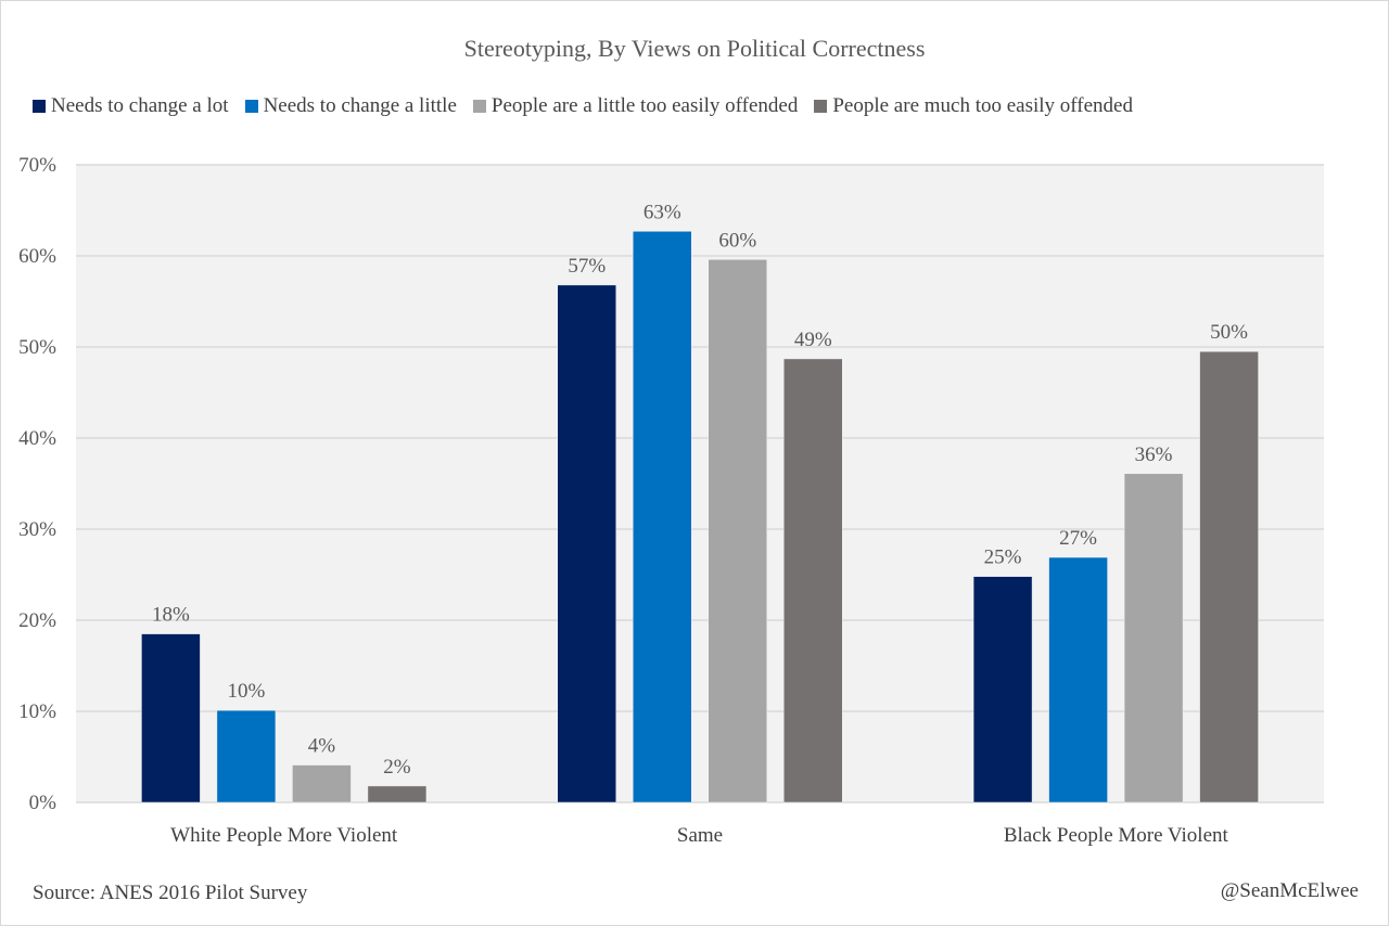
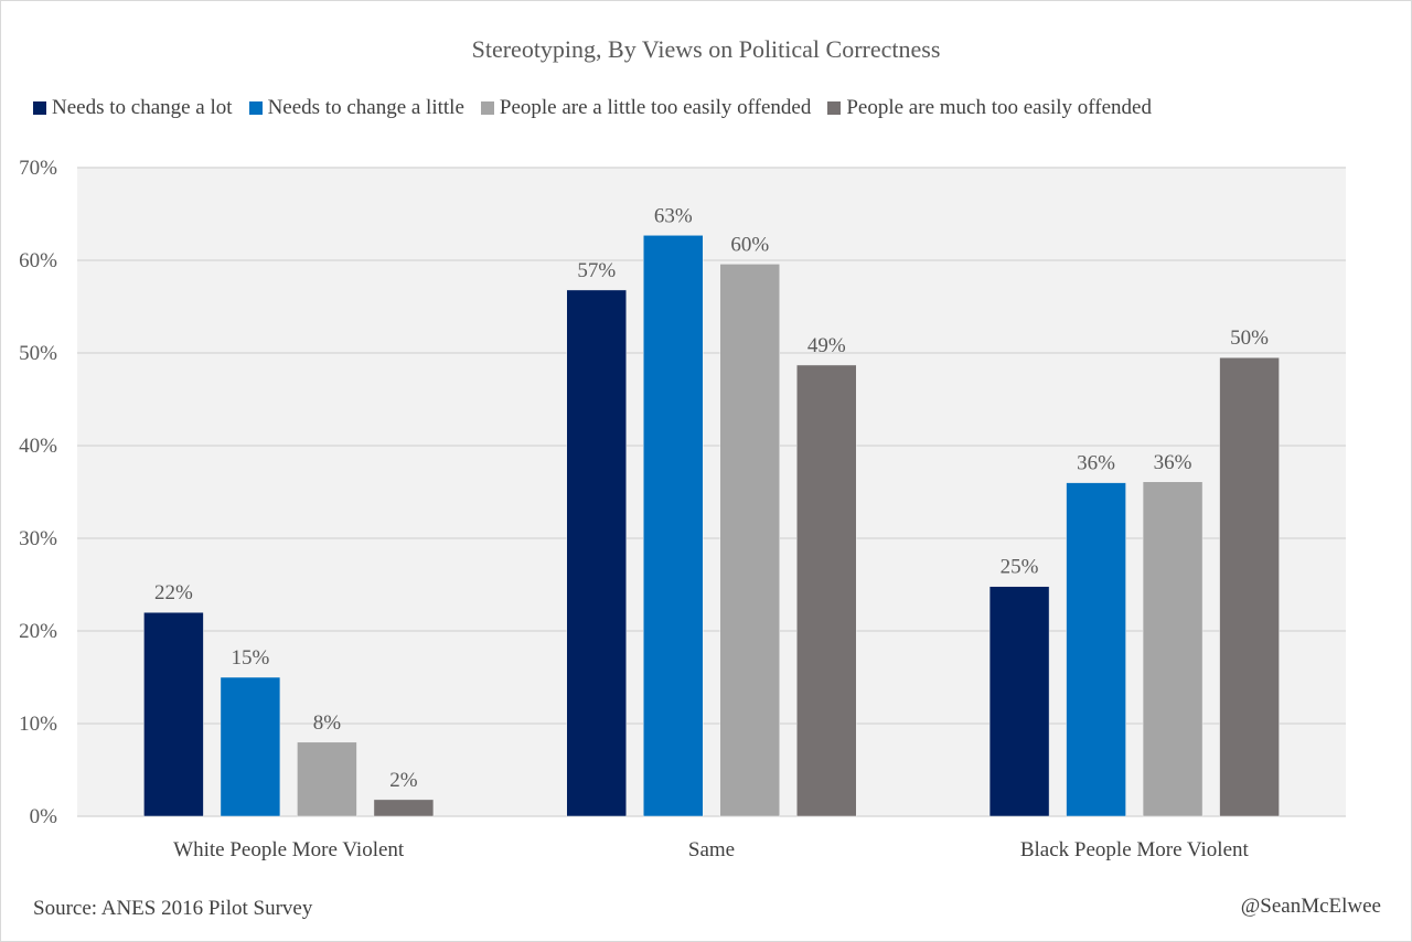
Needs to change a lot/White People More Violent: 18% -> 22%
Needs to change a little/White People More Violent: 10% -> 15%
People are a little too easily offended/White People More Violent: 4% -> 8%
Needs to change a little/Black People More Violent: 27% -> 36%
